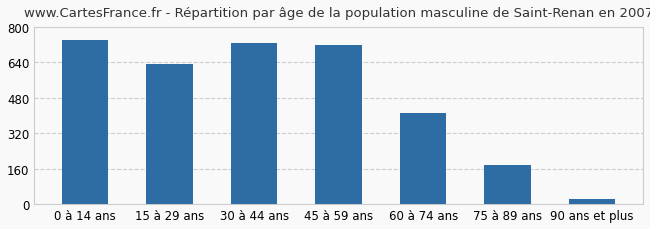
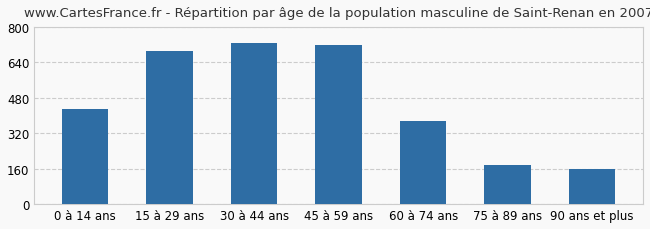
0 à 14 ans: 740 -> 430
15 à 29 ans: 635 -> 690
60 à 74 ans: 410 -> 375
90 ans et plus: 22 -> 160
